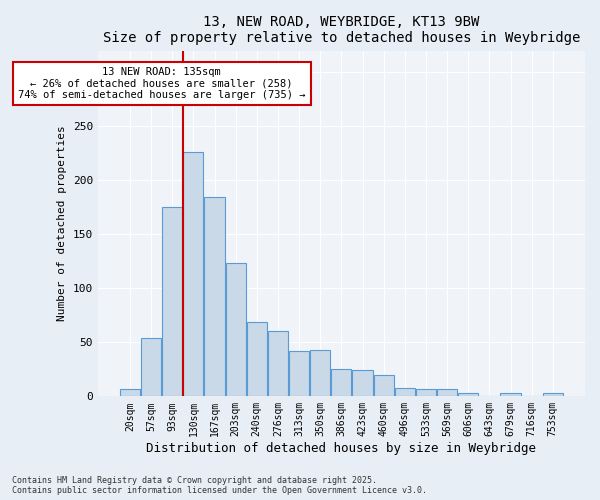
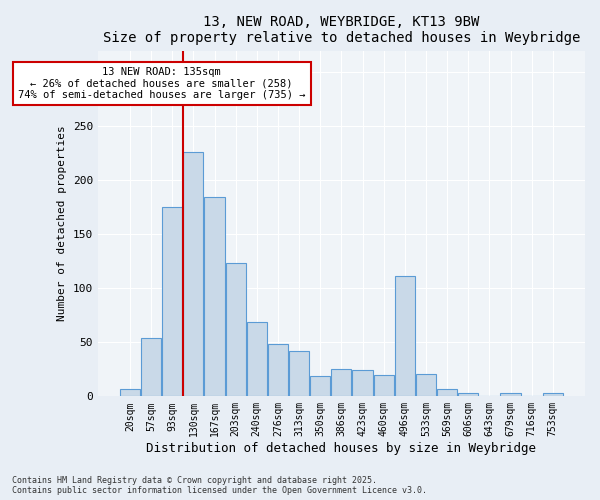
276sqm: 60 -> 48
350sqm: 43 -> 19
496sqm: 8 -> 111
533sqm: 7 -> 21
